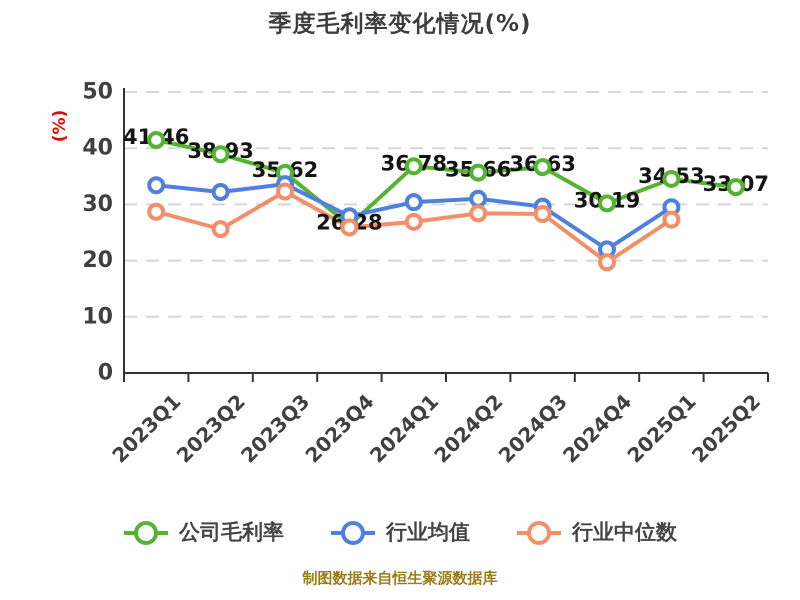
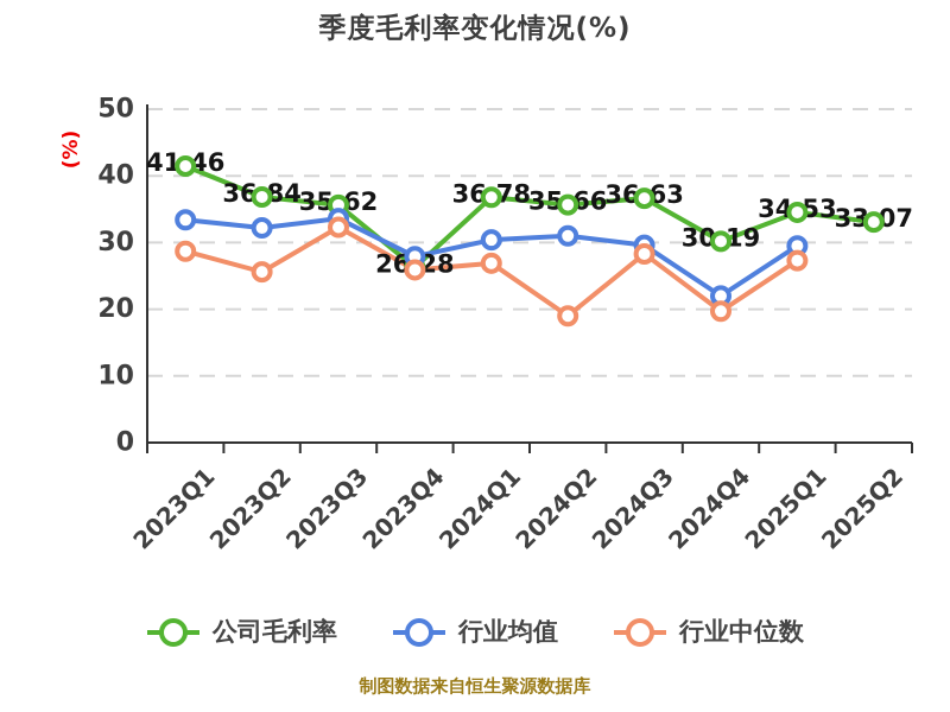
公司毛利率/2023Q2: 38.93 -> 36.84
行业中位数/2024Q2: 28 -> 19
